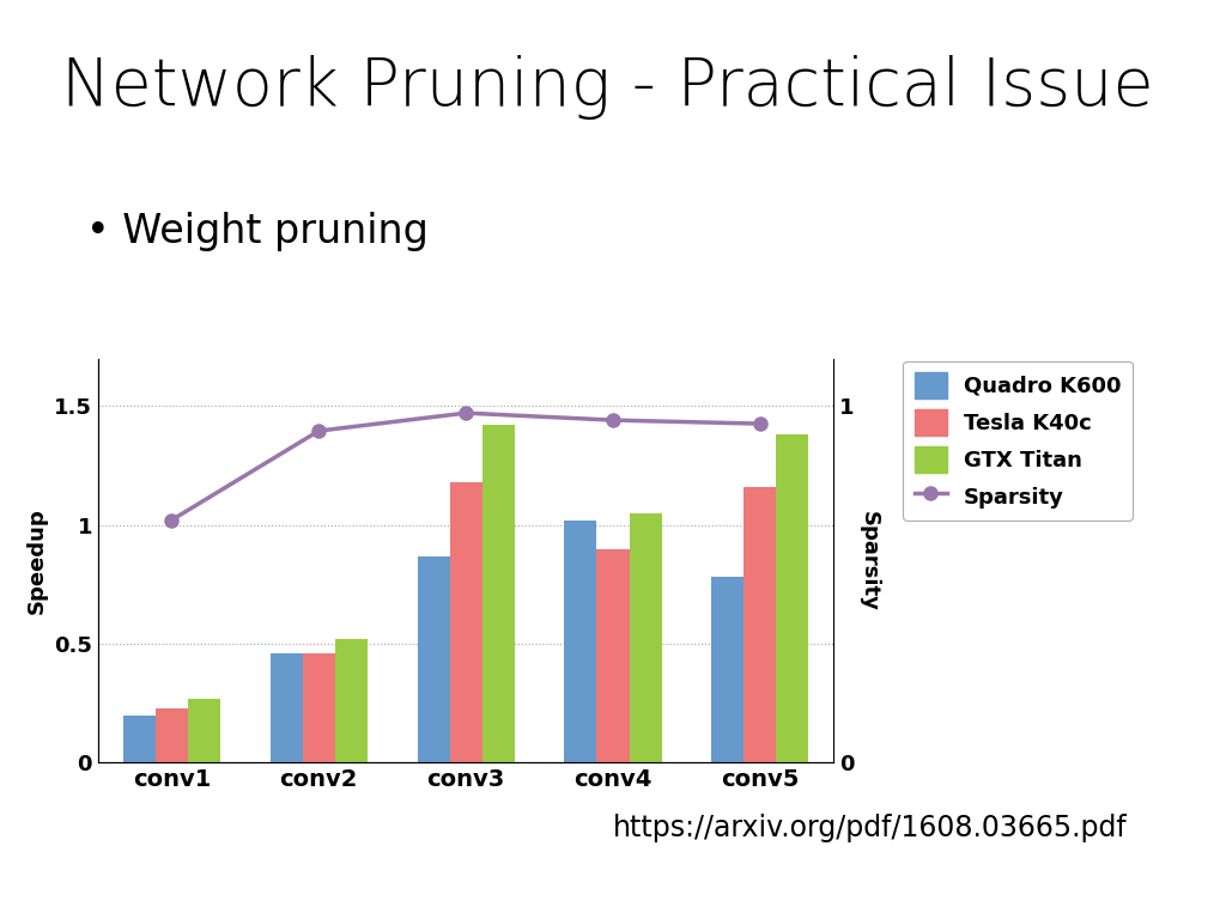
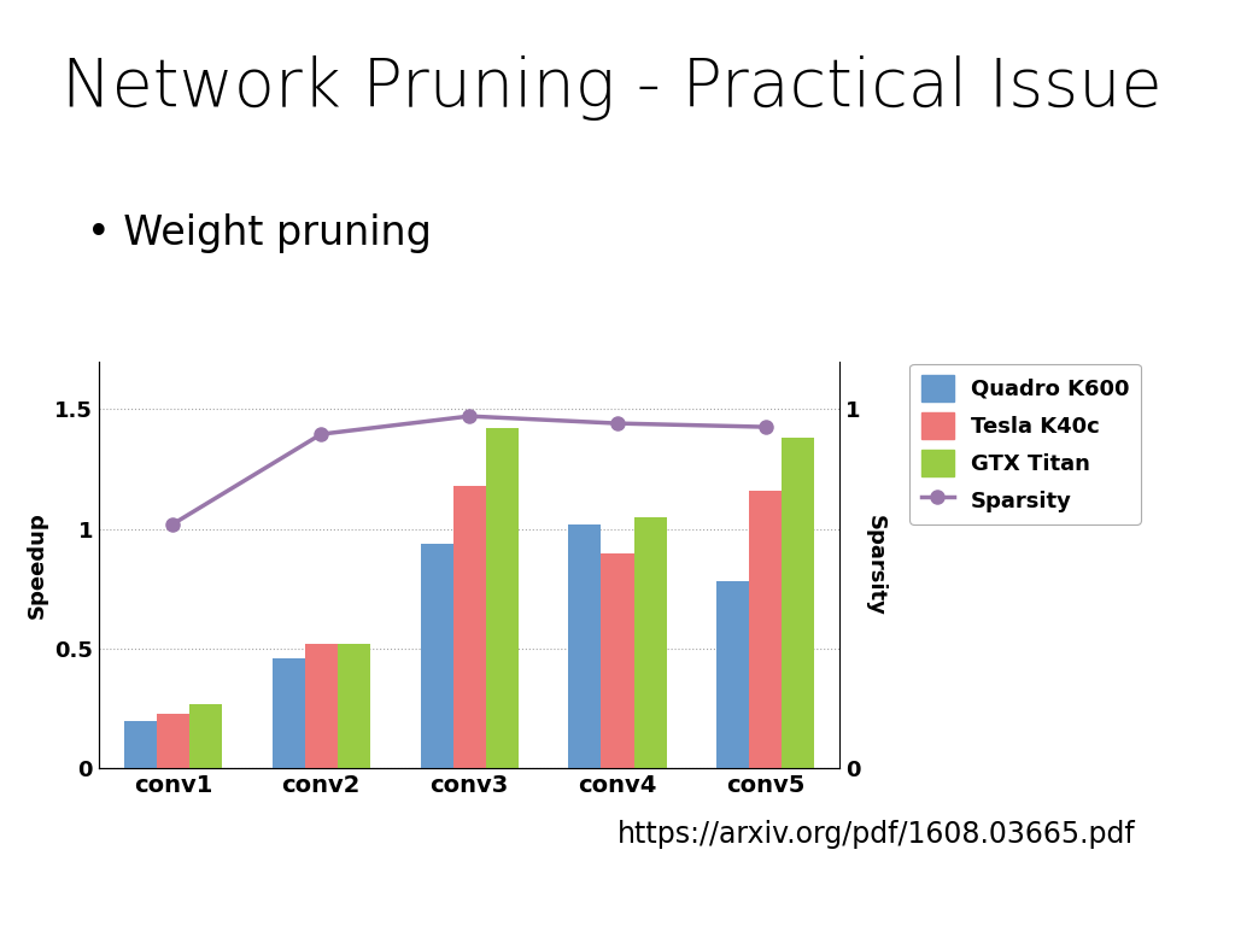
Tesla K40c/conv2: 0.46 -> 0.52
Quadro K600/conv3: 0.87 -> 0.94
